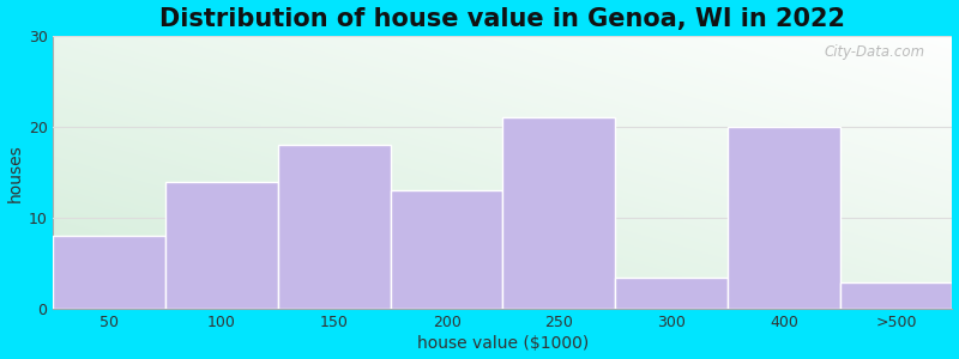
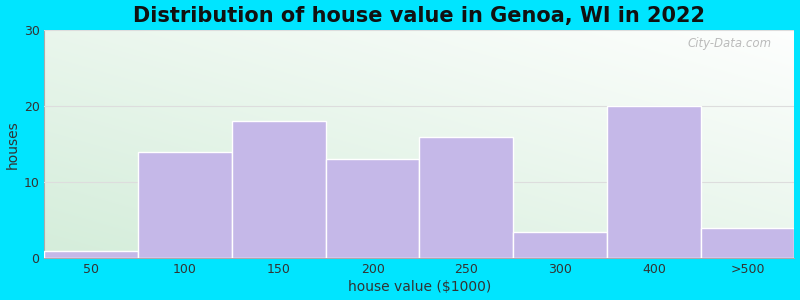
50: 8.0 -> 1.0
250: 21.0 -> 16.0
>500: 3.0 -> 4.0
